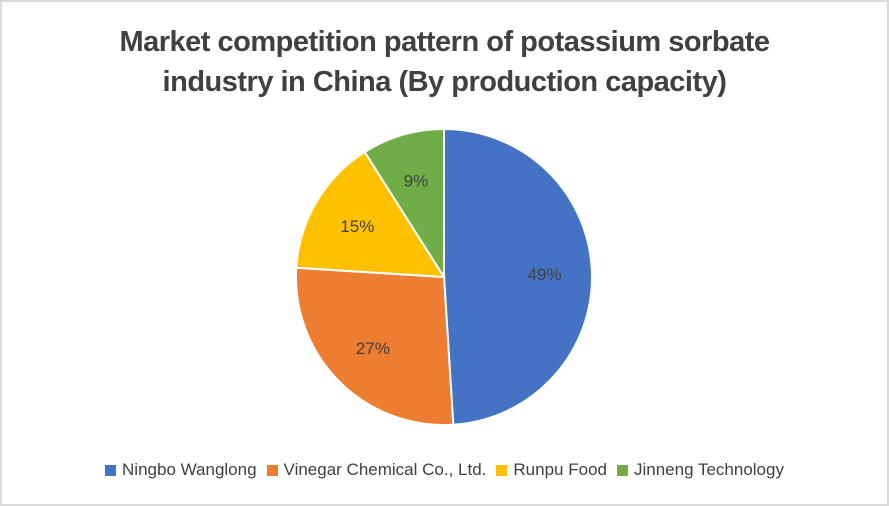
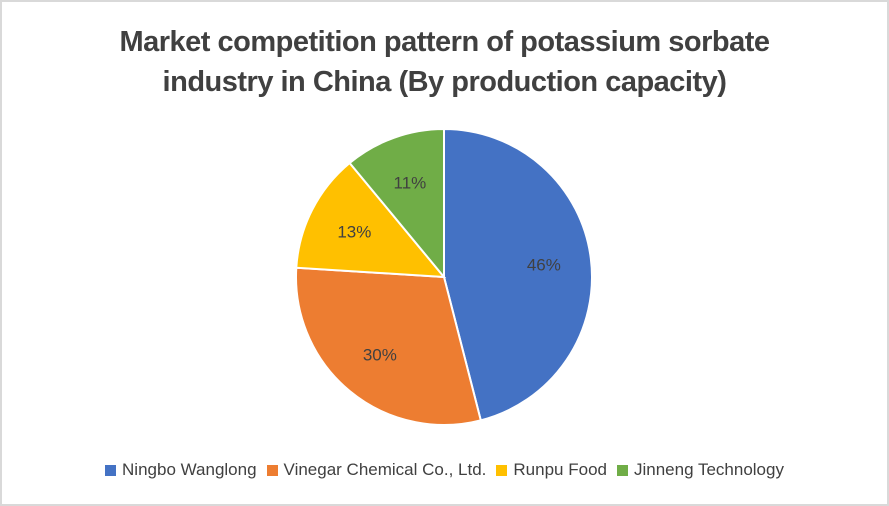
Ningbo Wanglong: 49% -> 46%
Vinegar Chemical Co., Ltd.: 27% -> 30%
Runpu Food: 15% -> 13%
Jinneng Technology: 9% -> 11%
